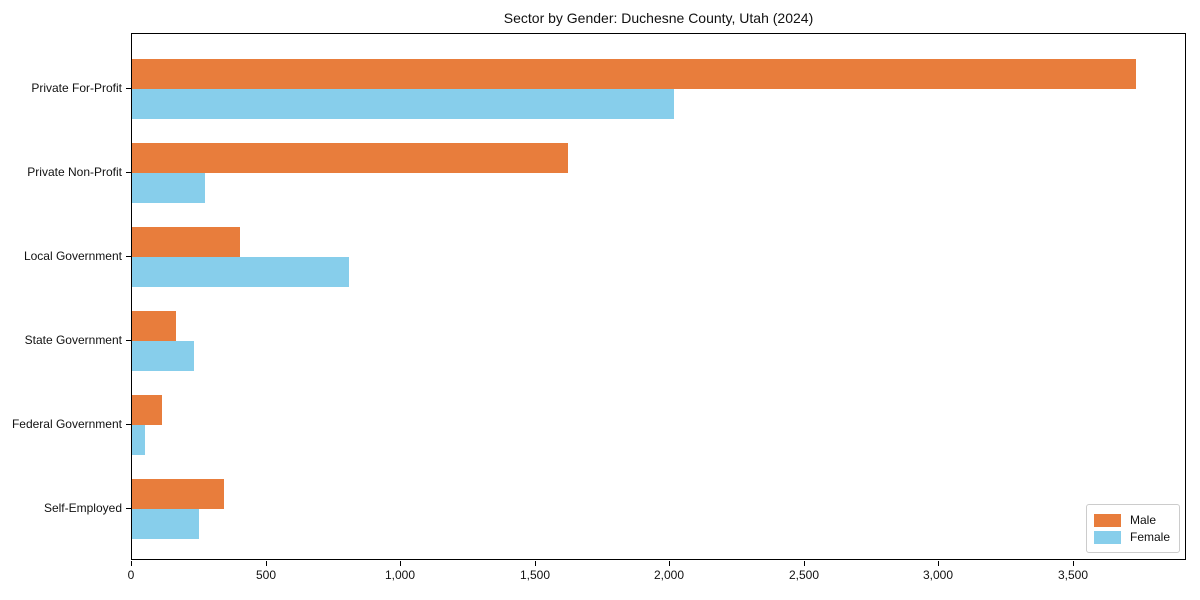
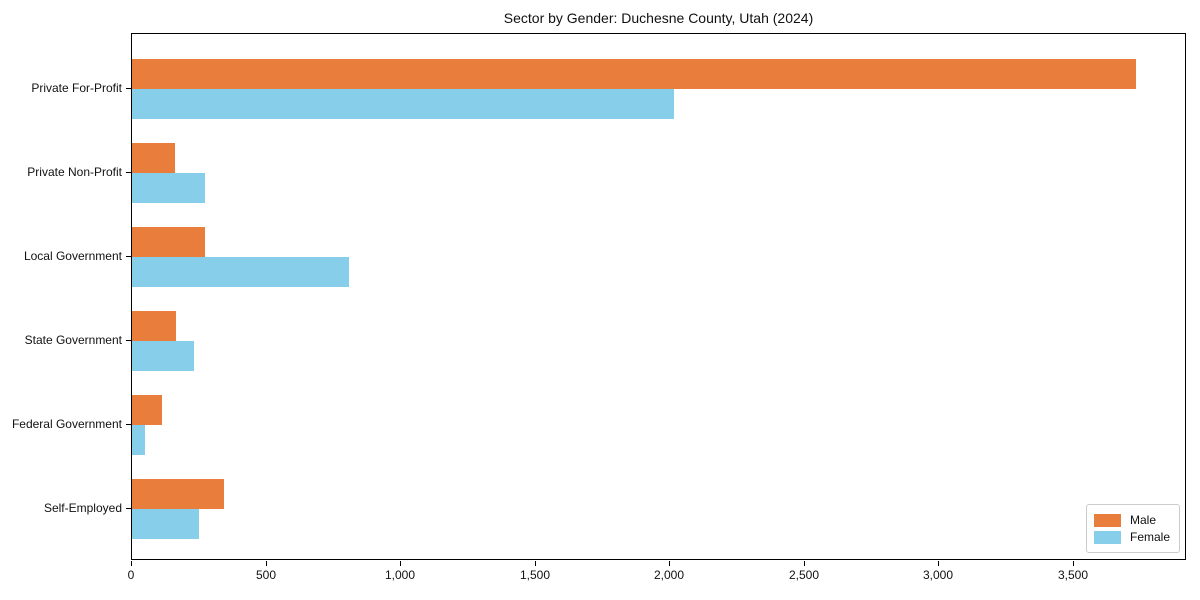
Male/Private Non-Profit: 1620 -> 160
Male/Local Government: 400 -> 270
